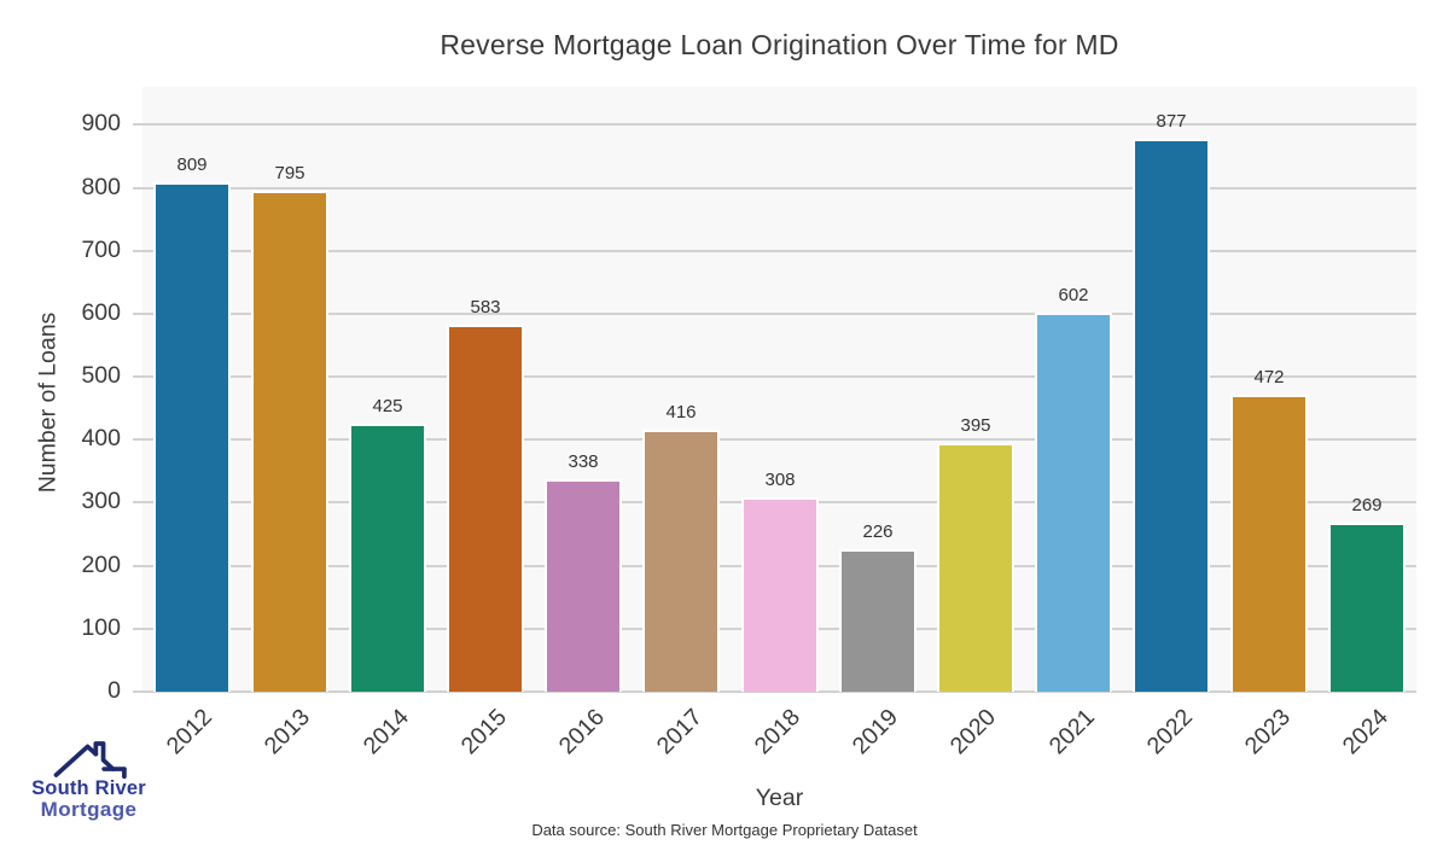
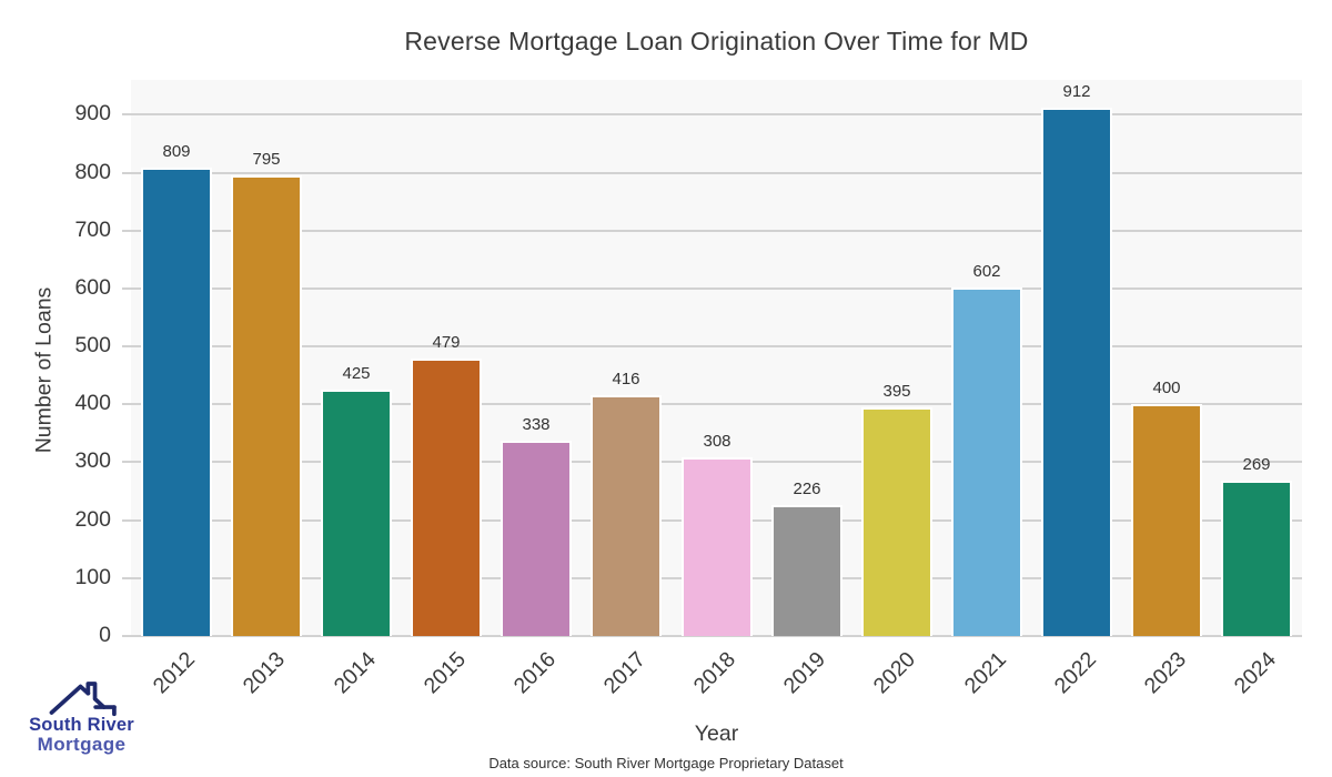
2015: 583 -> 479
2022: 877 -> 912
2023: 472 -> 400
